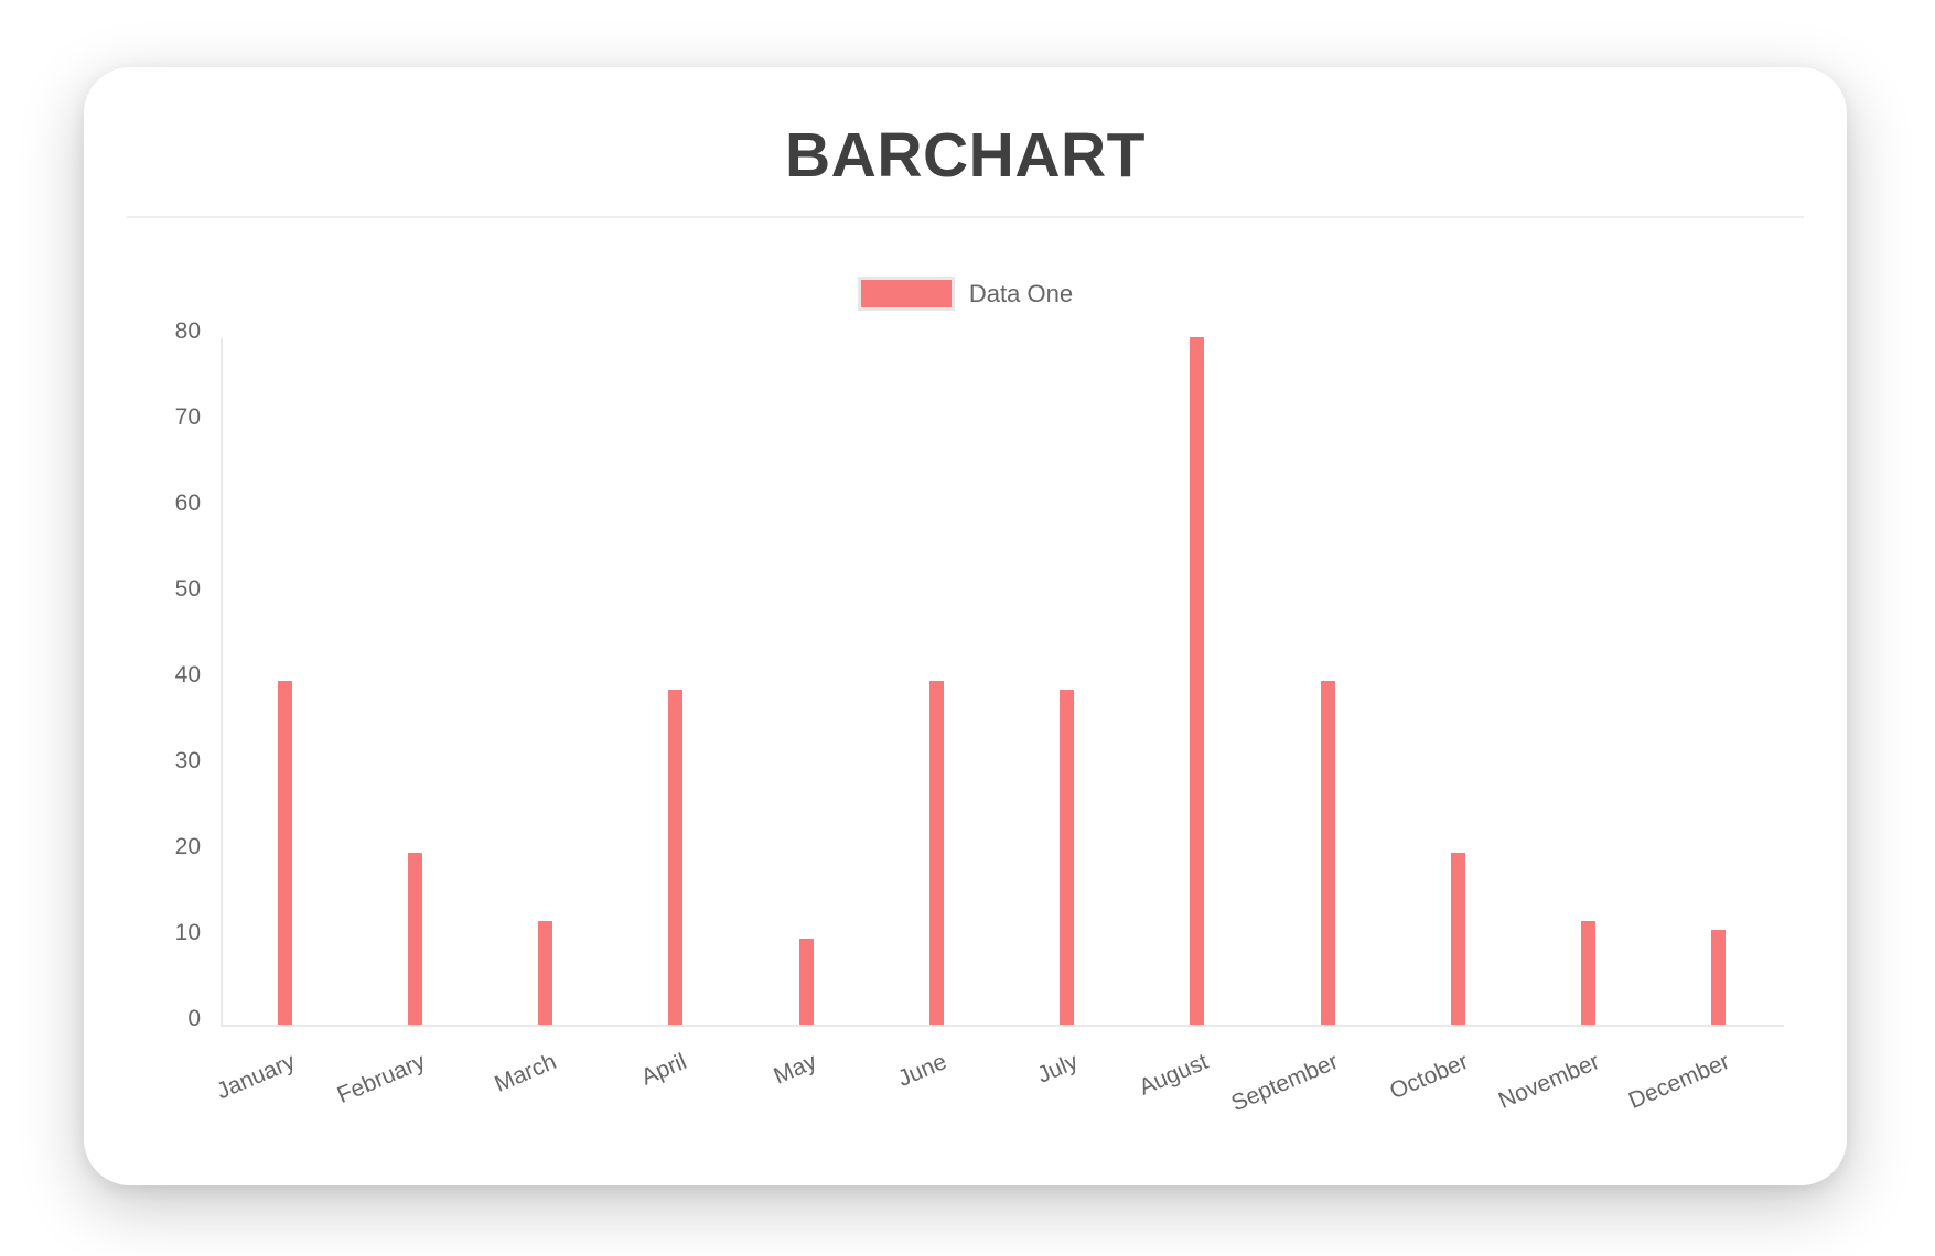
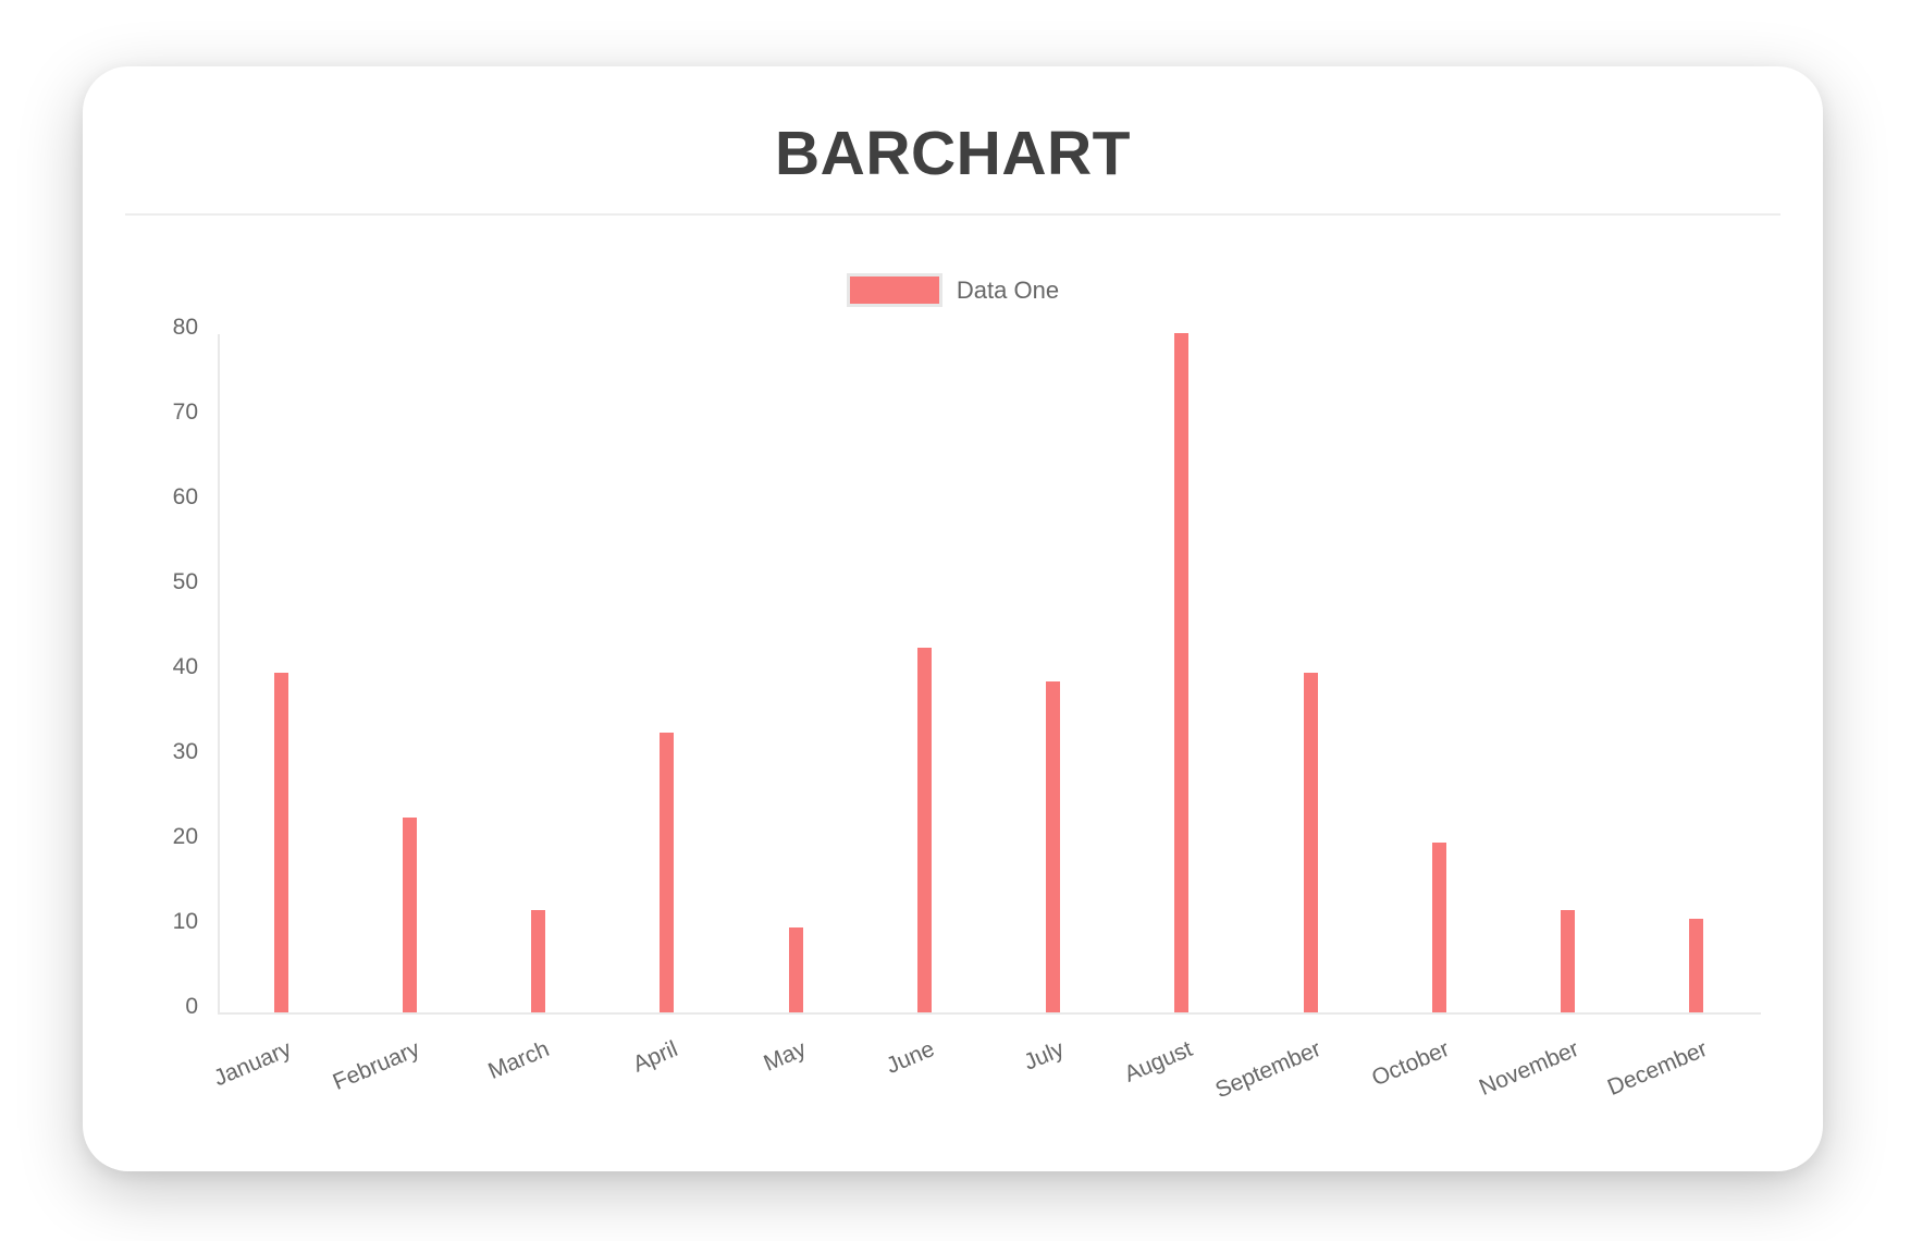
February: 20 -> 23
April: 39 -> 33
June: 40 -> 43
